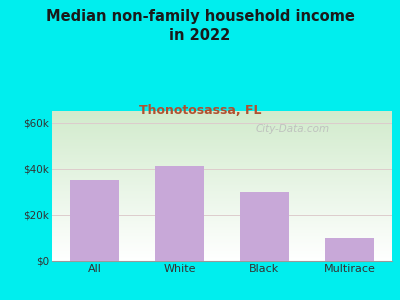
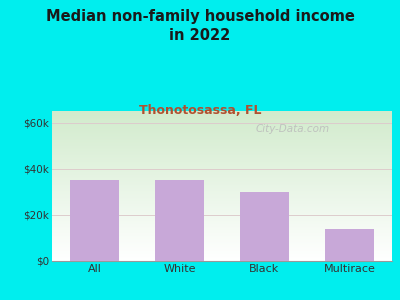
White: $41k -> $35k
Multirace: $10k -> $14k
